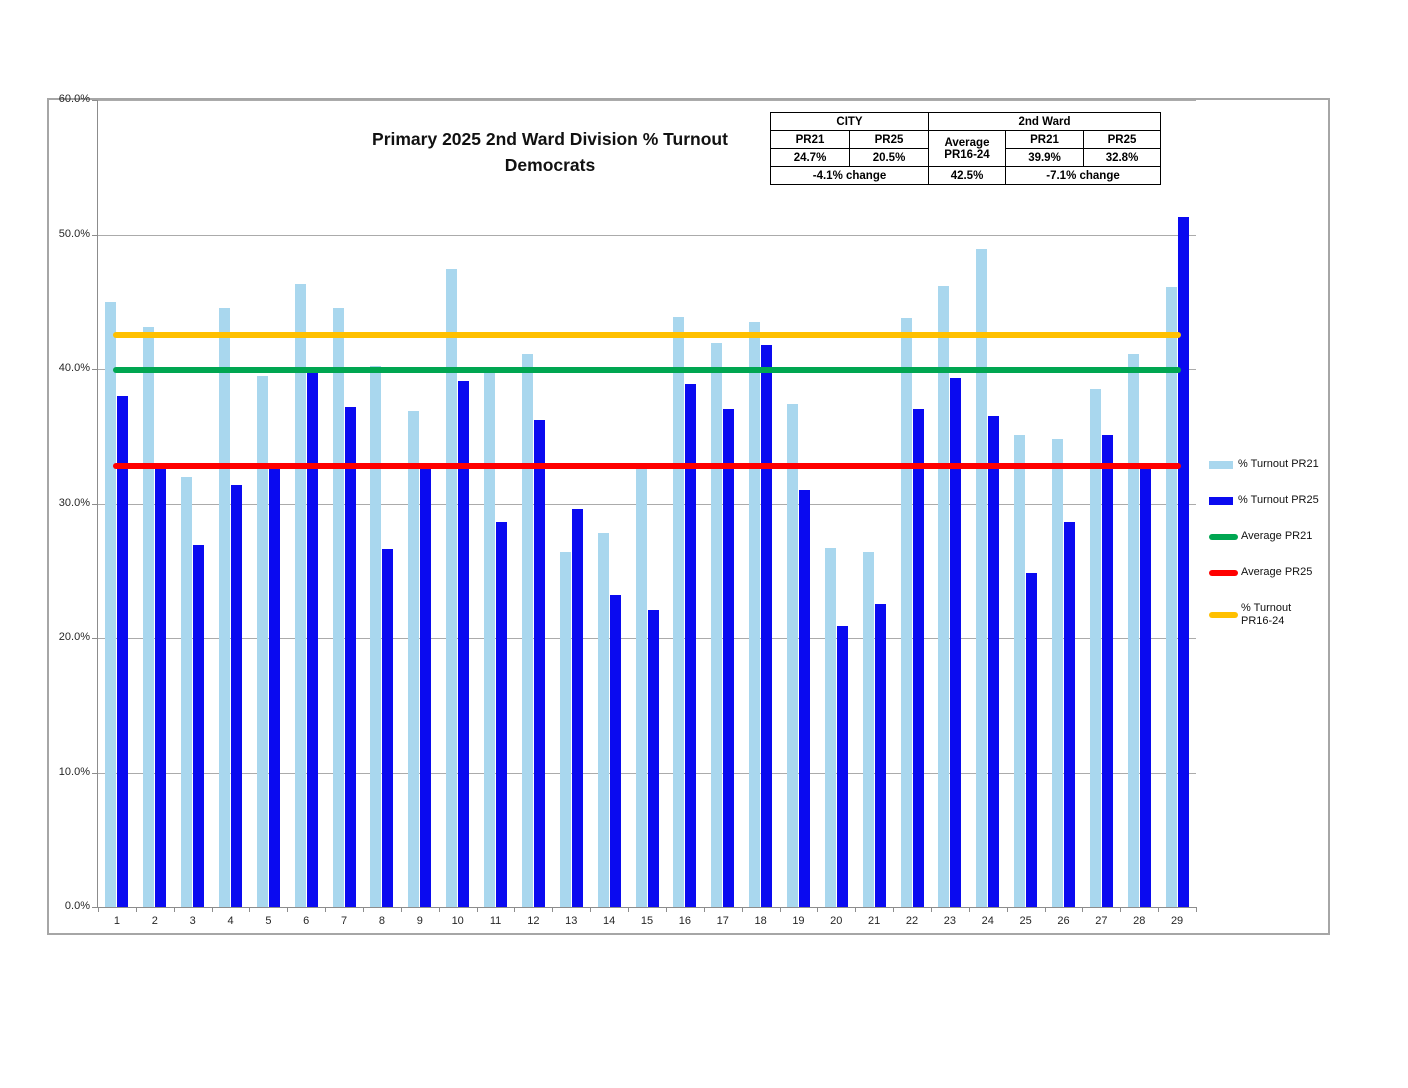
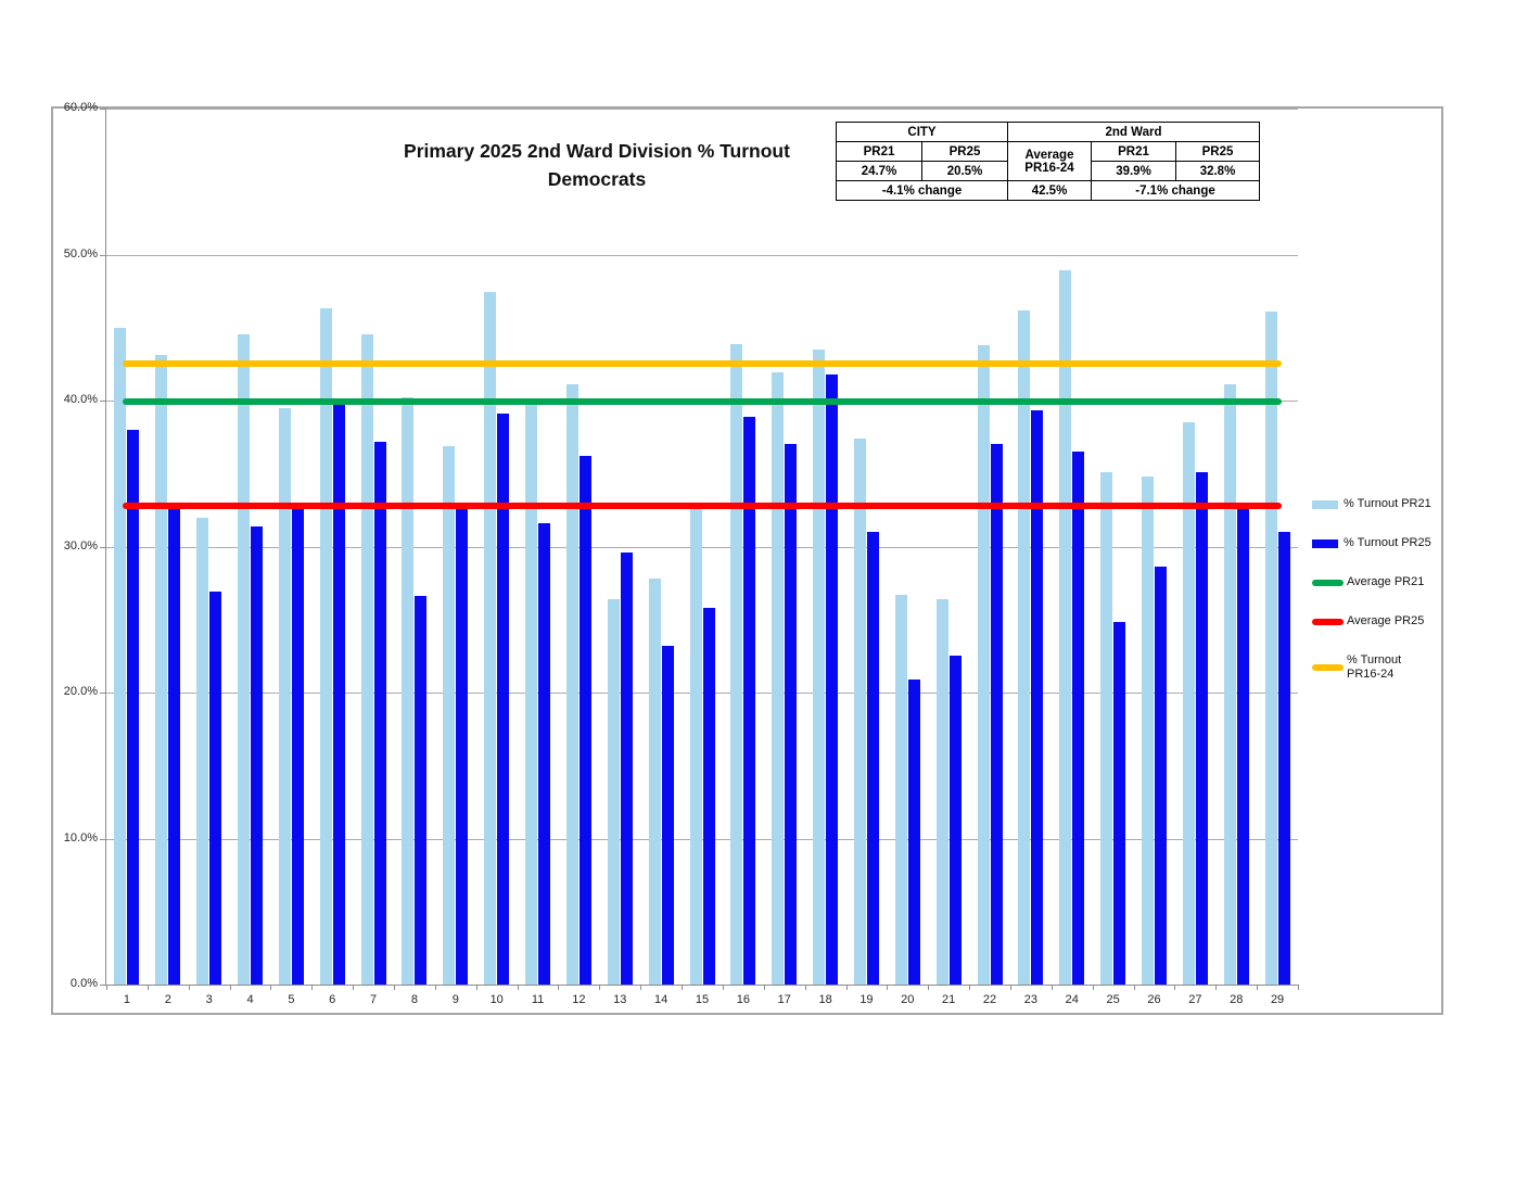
% Turnout PR25/11: 28.6% -> 31.6%
% Turnout PR25/15: 22.1% -> 25.8%
% Turnout PR25/29: 51.3% -> 31.0%
